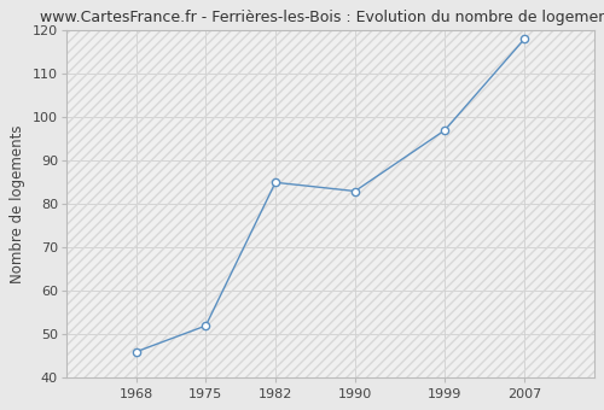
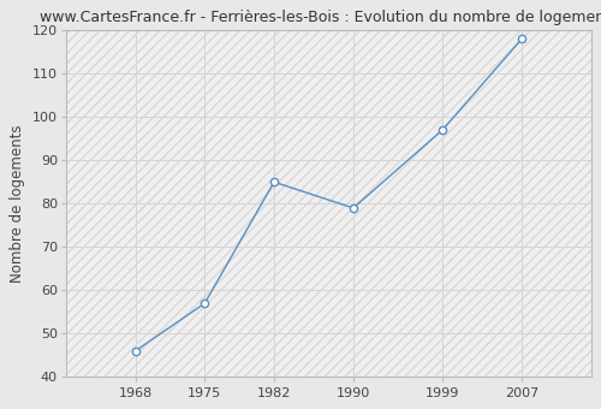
1975: 52 -> 57
1990: 83 -> 79
